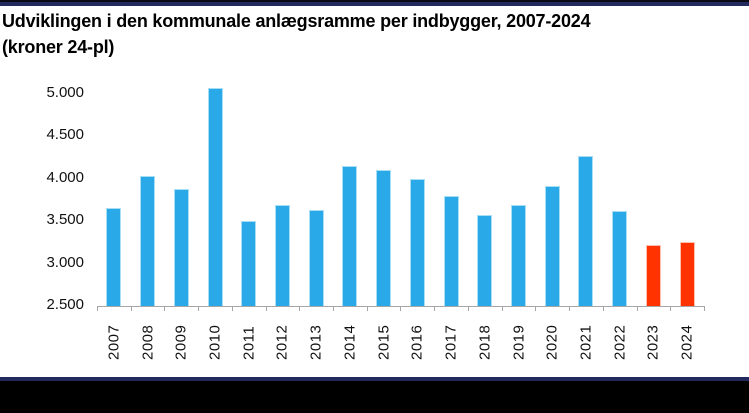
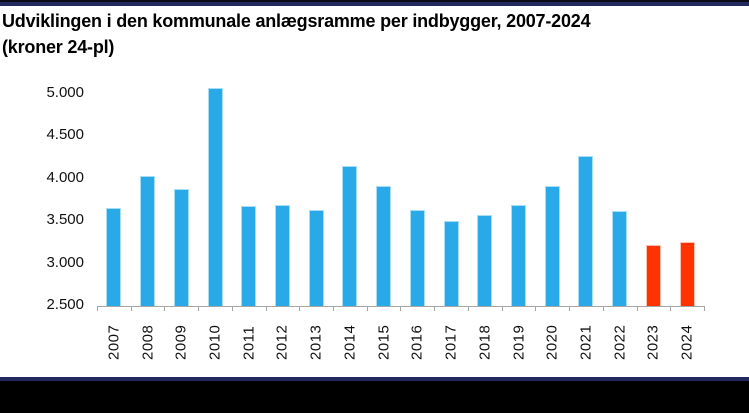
2011: 3500 -> 3700
2015: 4100 -> 3900
2016: 4000 -> 3600
2017: 3800 -> 3500
